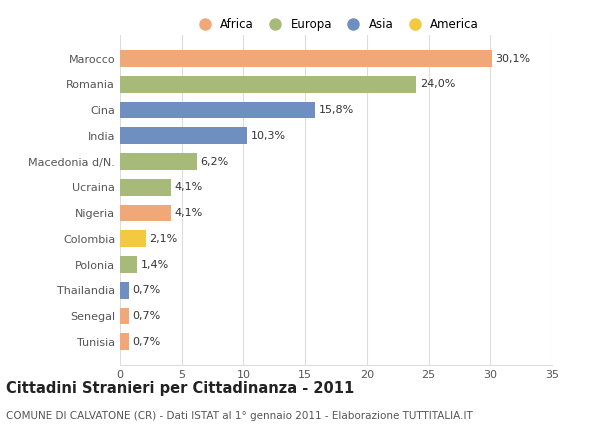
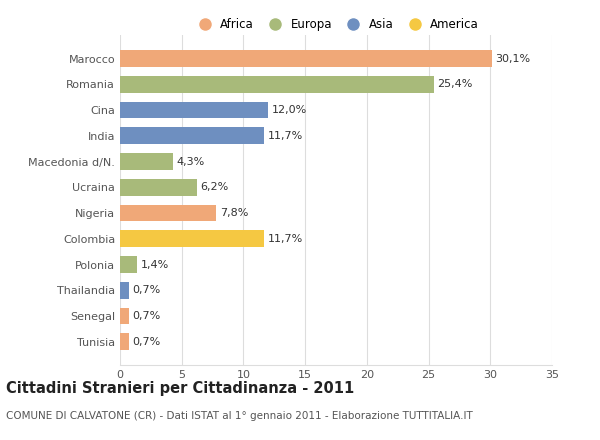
Romania: 24,0% -> 25,4%
Cina: 15,8% -> 12,0%
India: 10,3% -> 11,7%
Macedonia d/N.: 6,2% -> 4,3%
Ucraina: 4,1% -> 6,2%
Nigeria: 4,1% -> 7,8%
Colombia: 2,1% -> 11,7%
